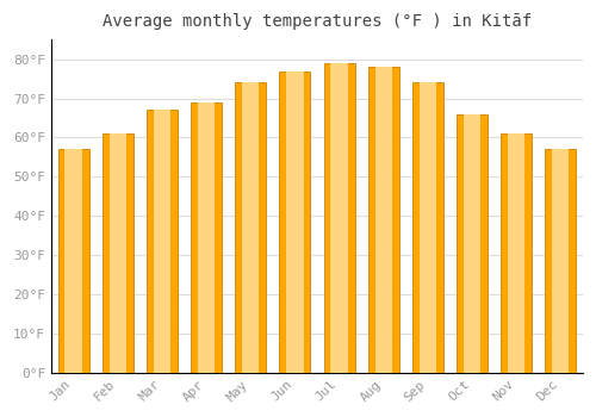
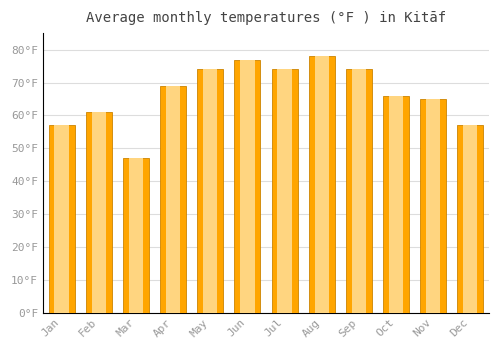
Mar: 67°F -> 47°F
Jul: 79°F -> 74°F
Nov: 61°F -> 65°F
